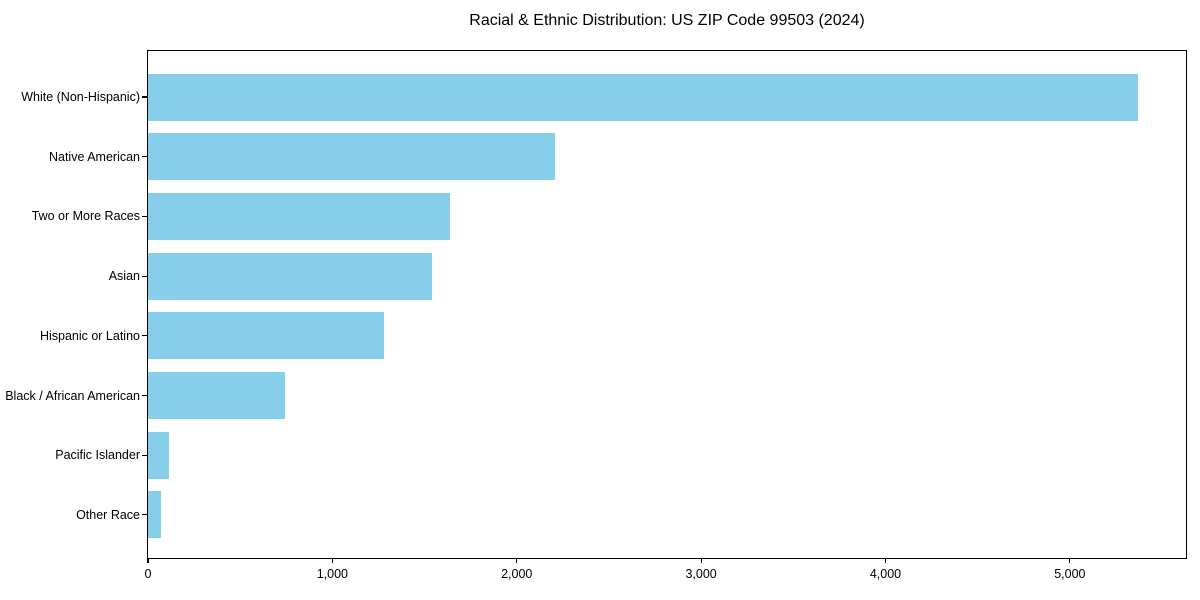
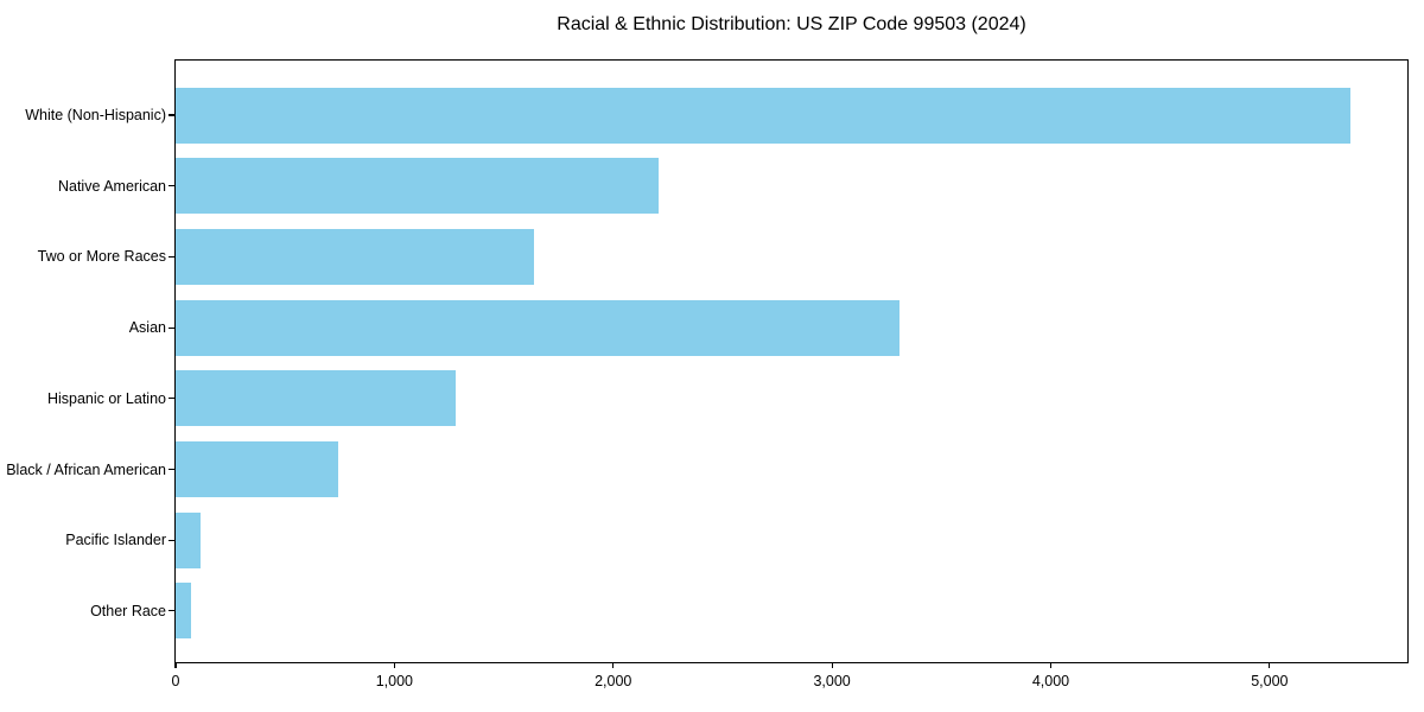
Asian: 1540 -> 3310
